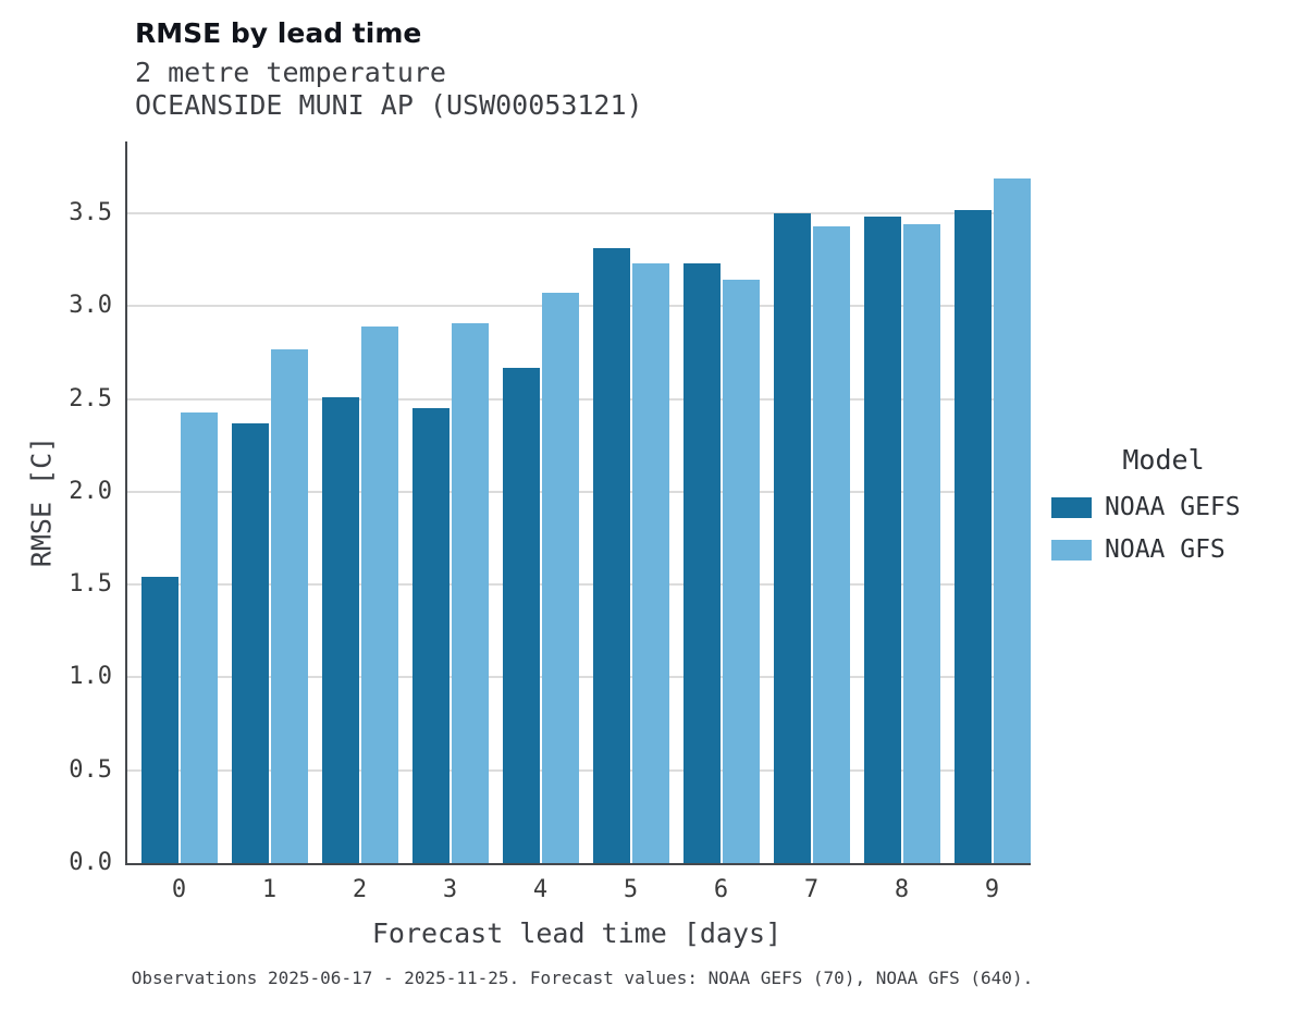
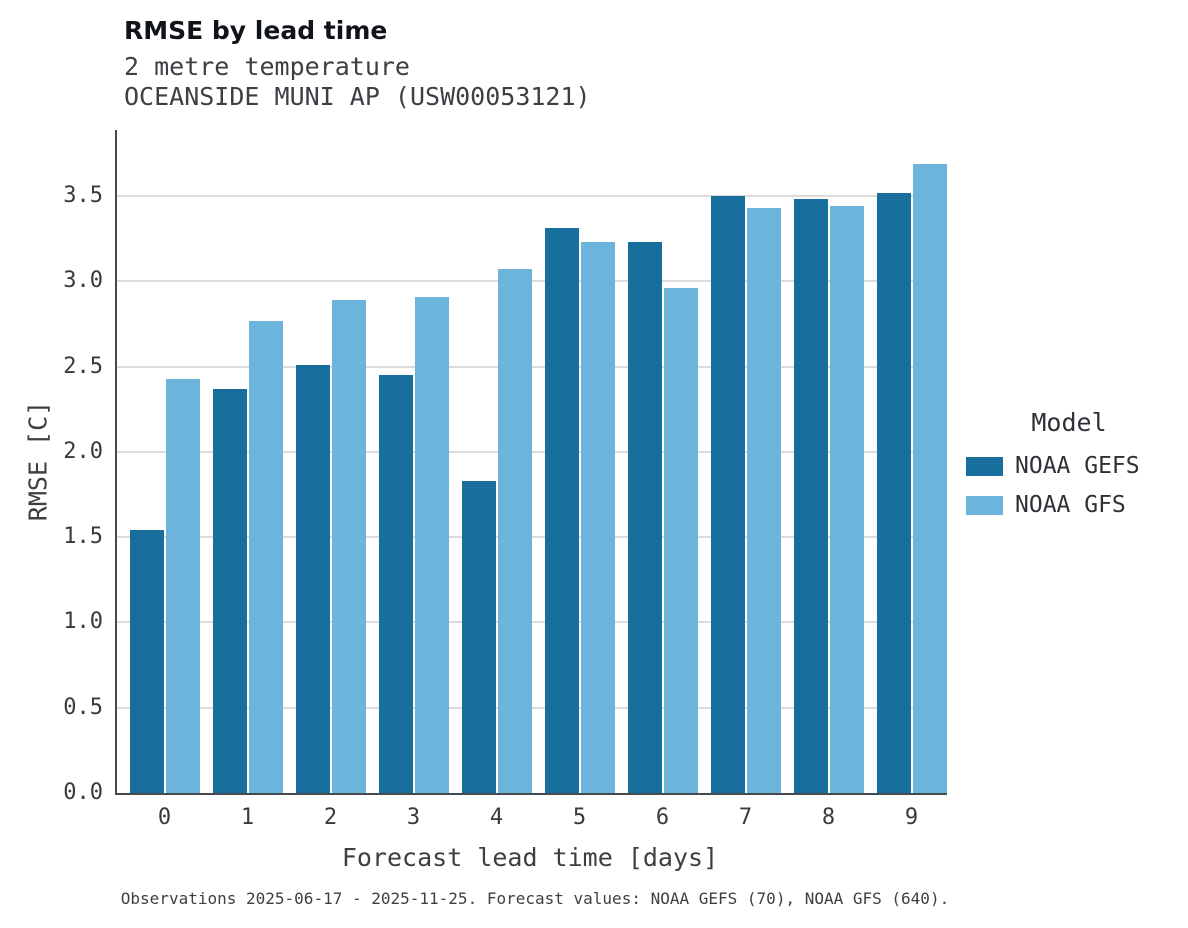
NOAA GEFS/4: 2.67 -> 1.83
NOAA GFS/6: 3.14 -> 2.96
